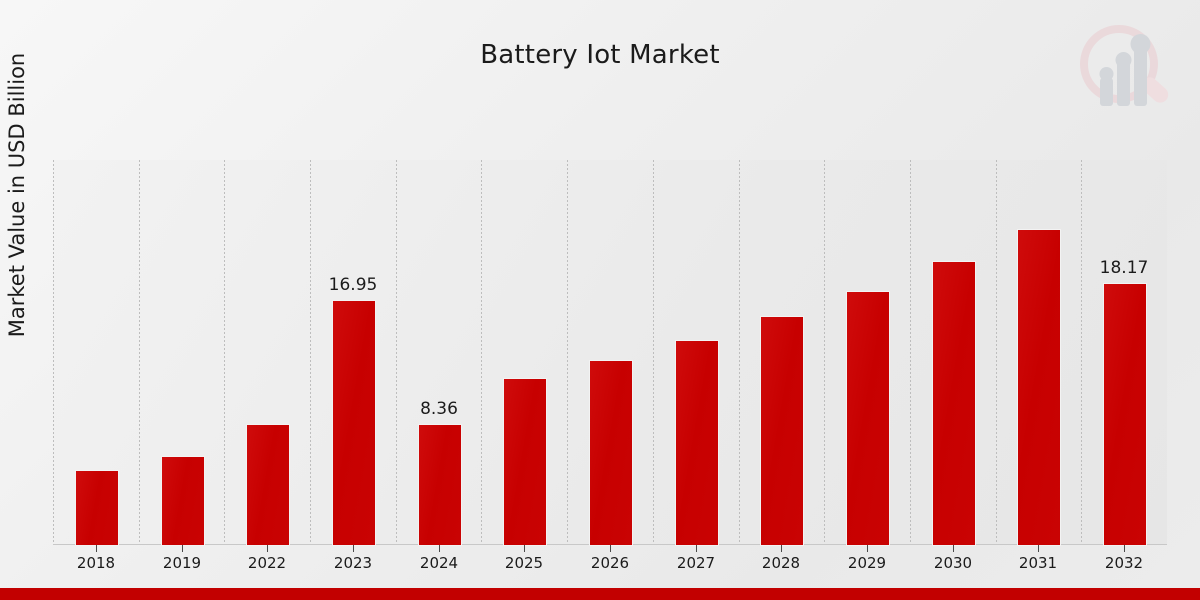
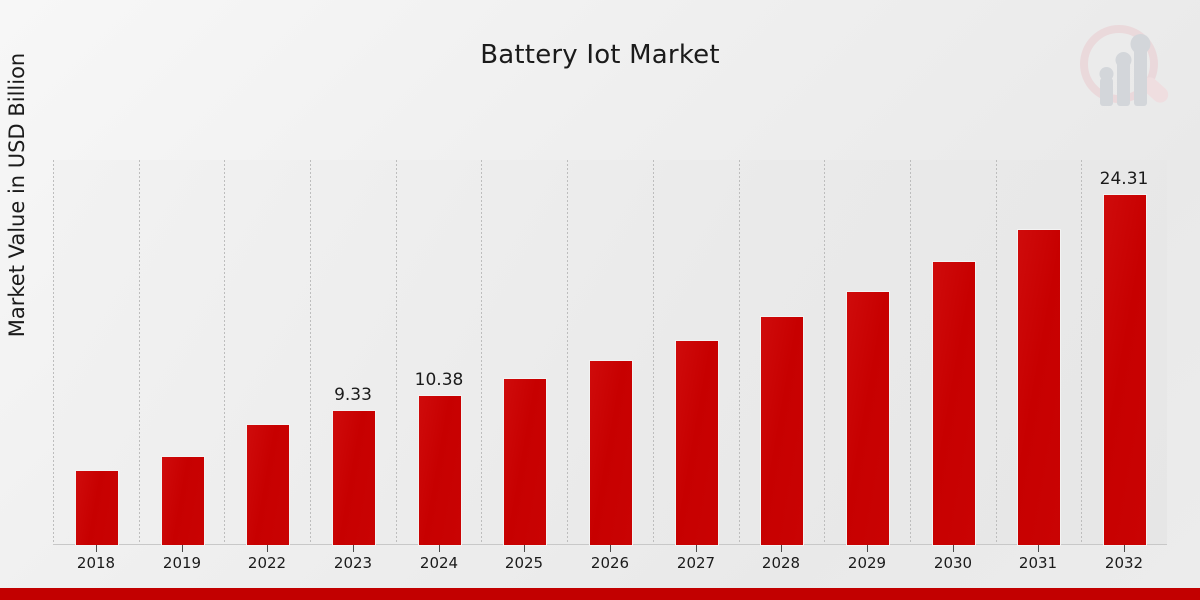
2023: 16.95 -> 9.33
2024: 8.36 -> 10.38
2032: 18.17 -> 24.31
